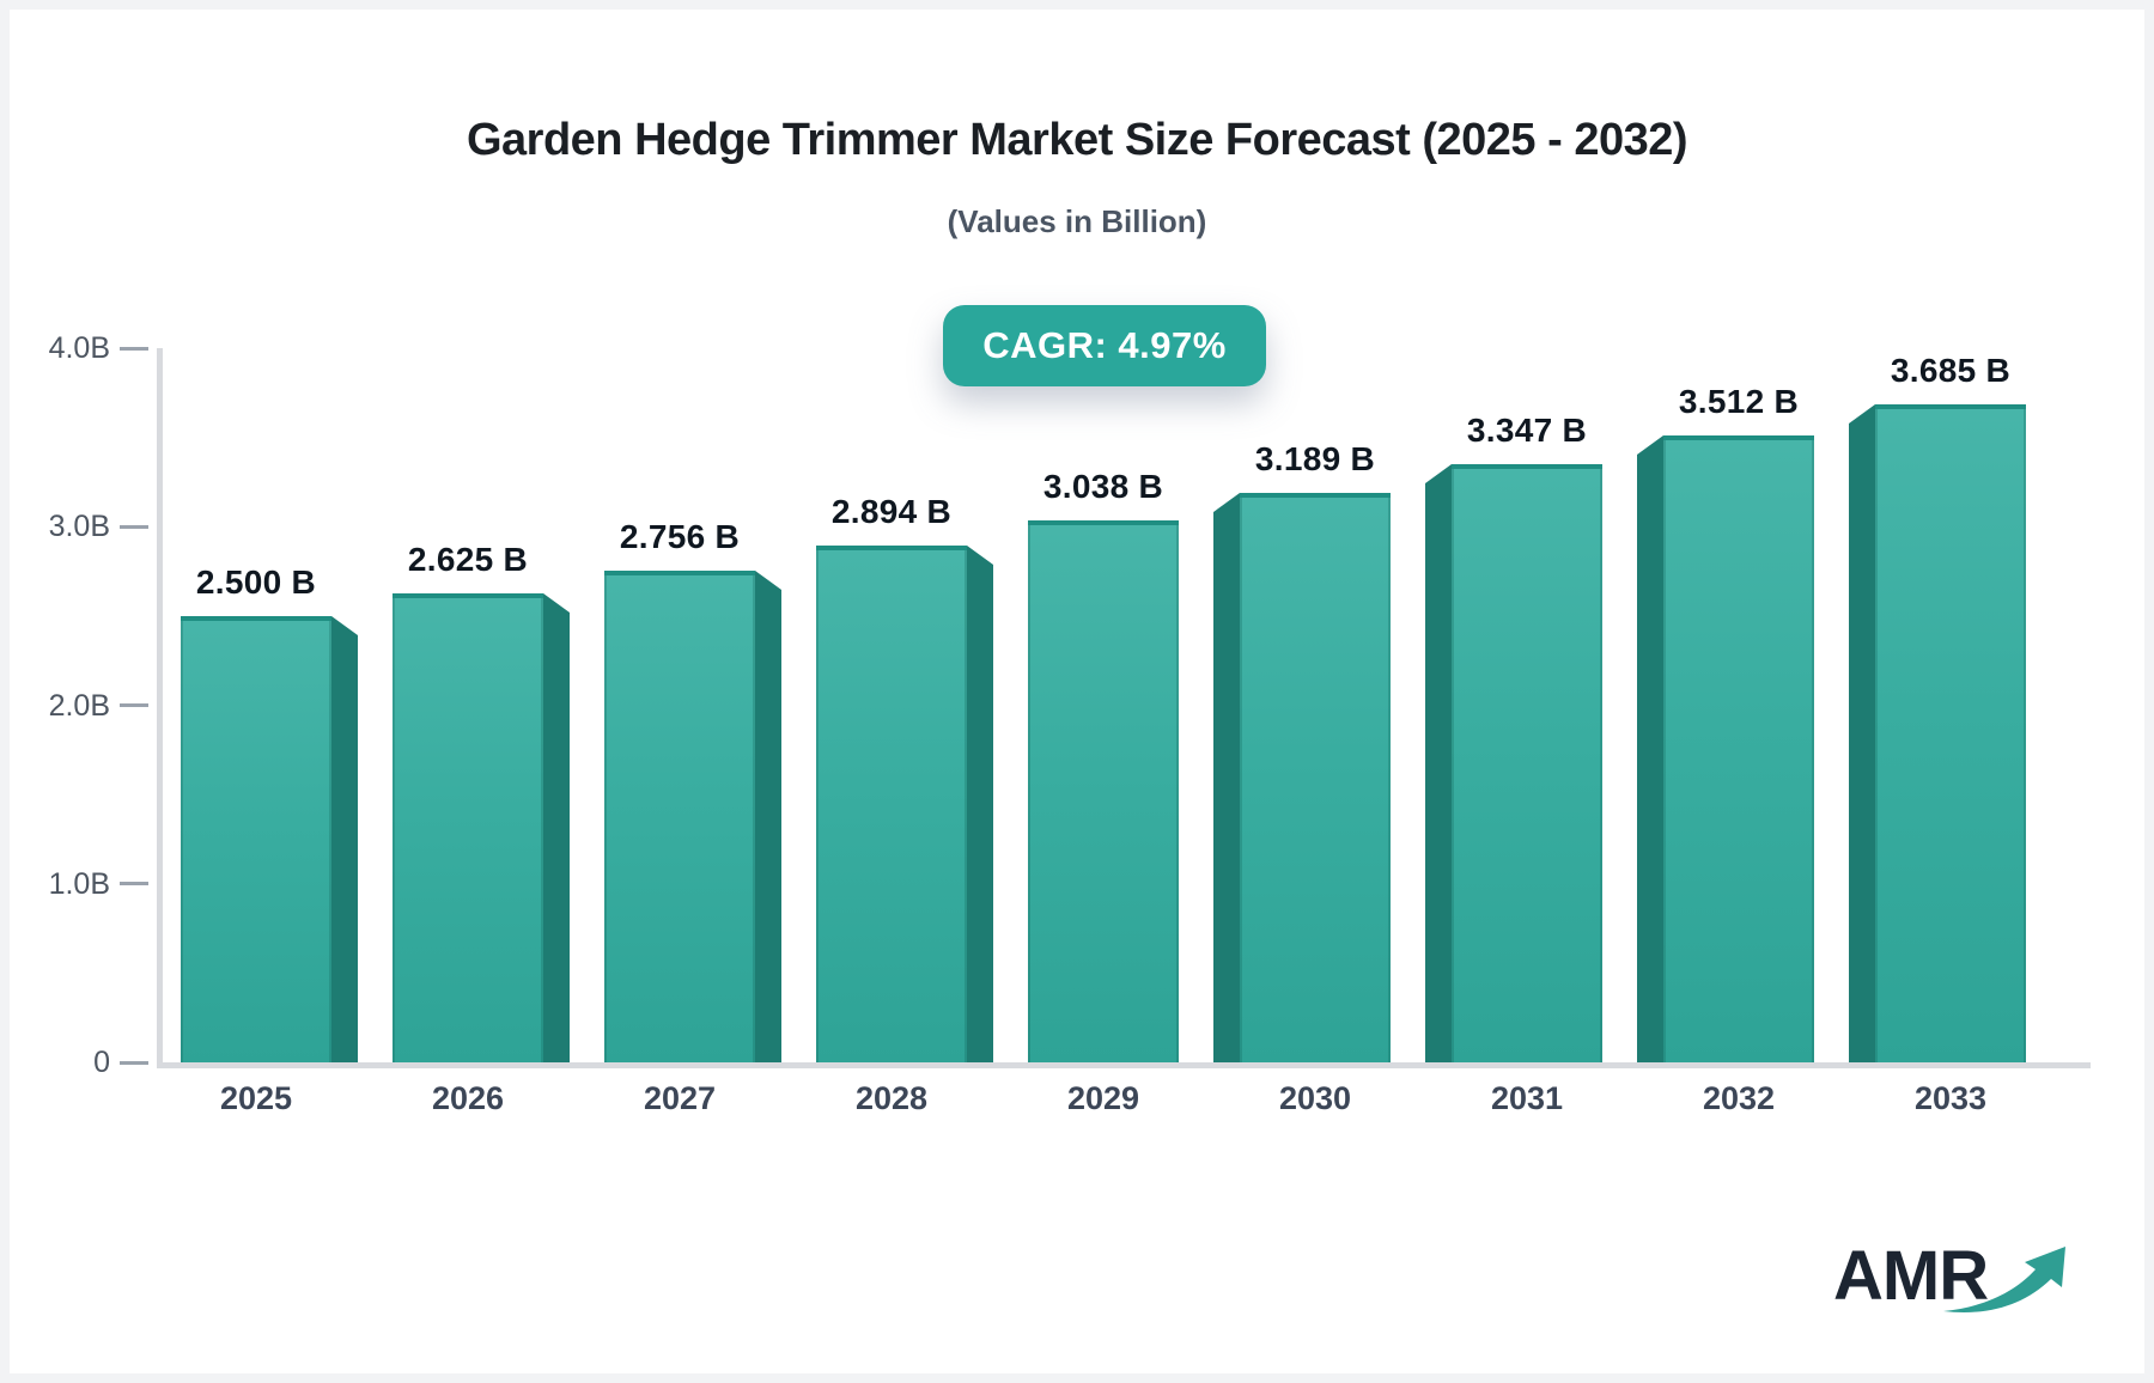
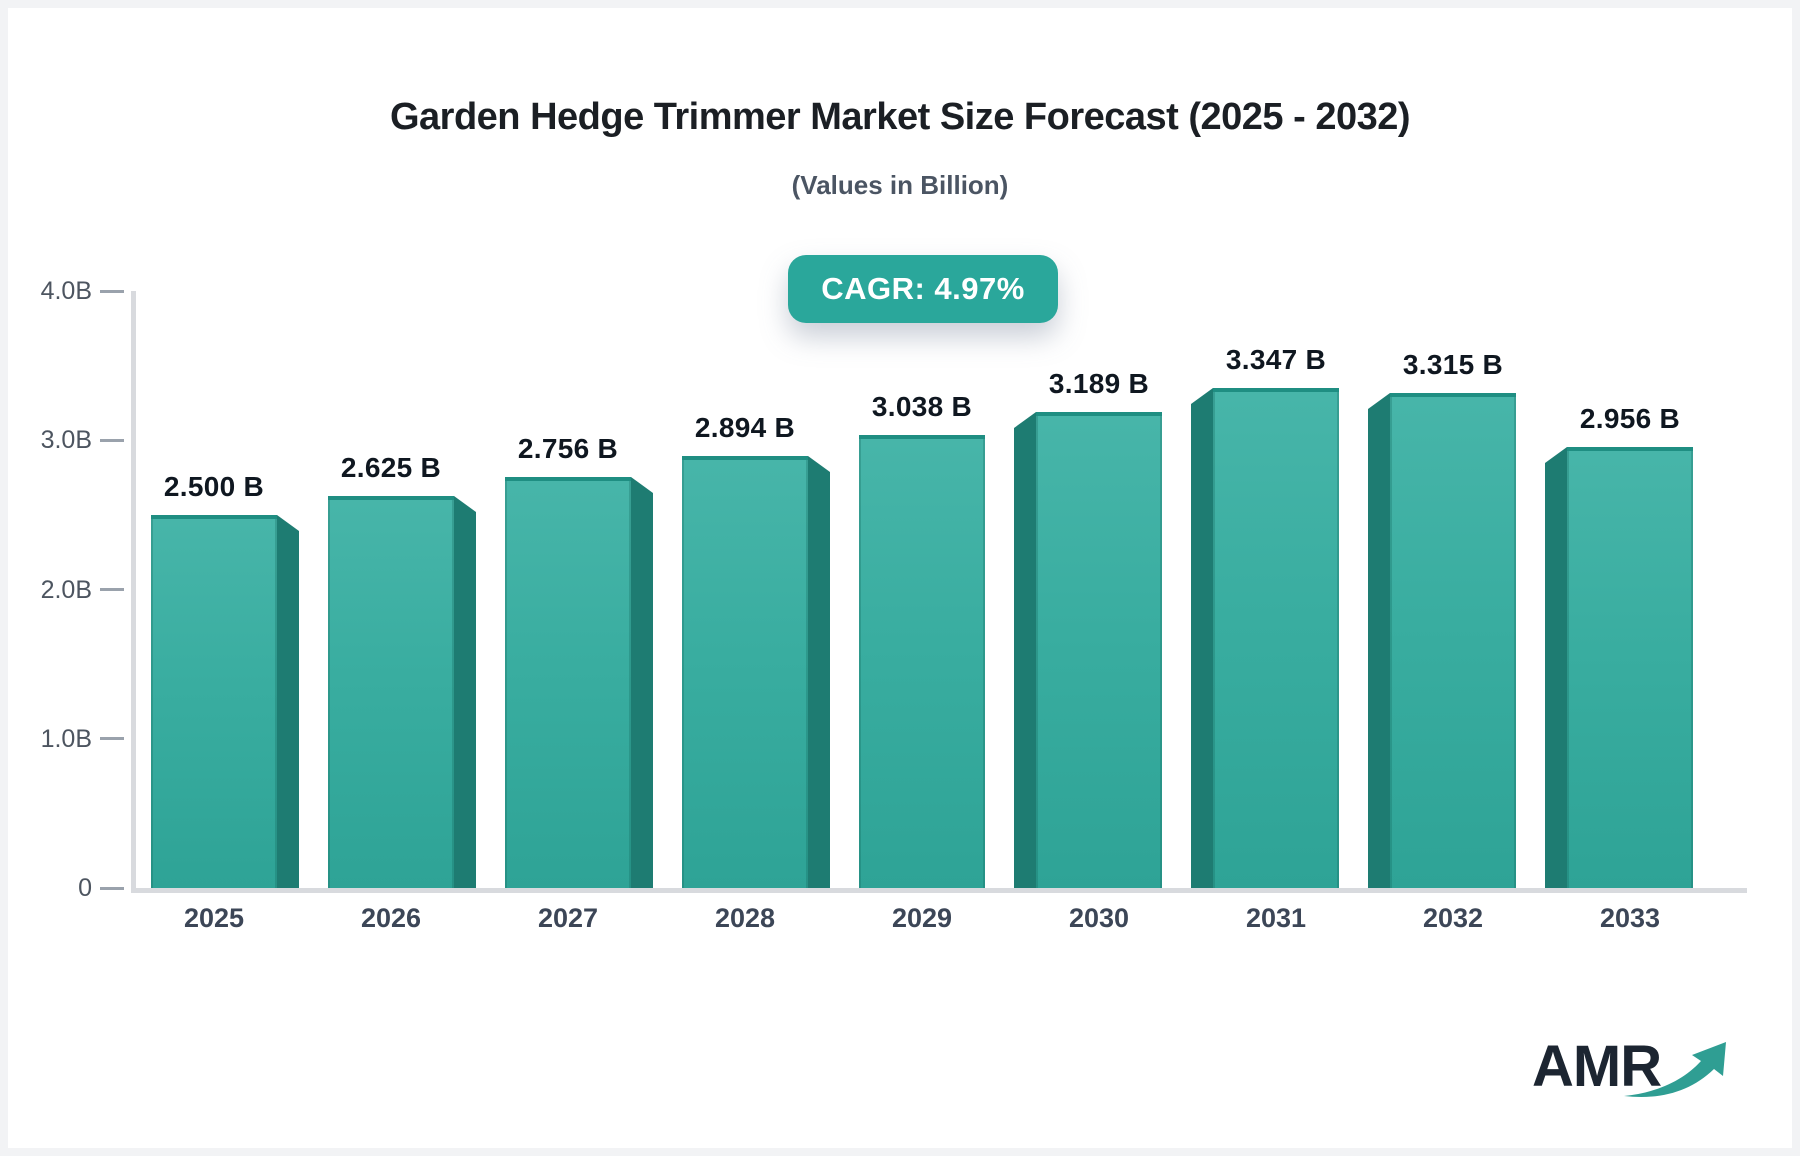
2032: 3.512 -> 3.315
2033: 3.685 -> 2.956
